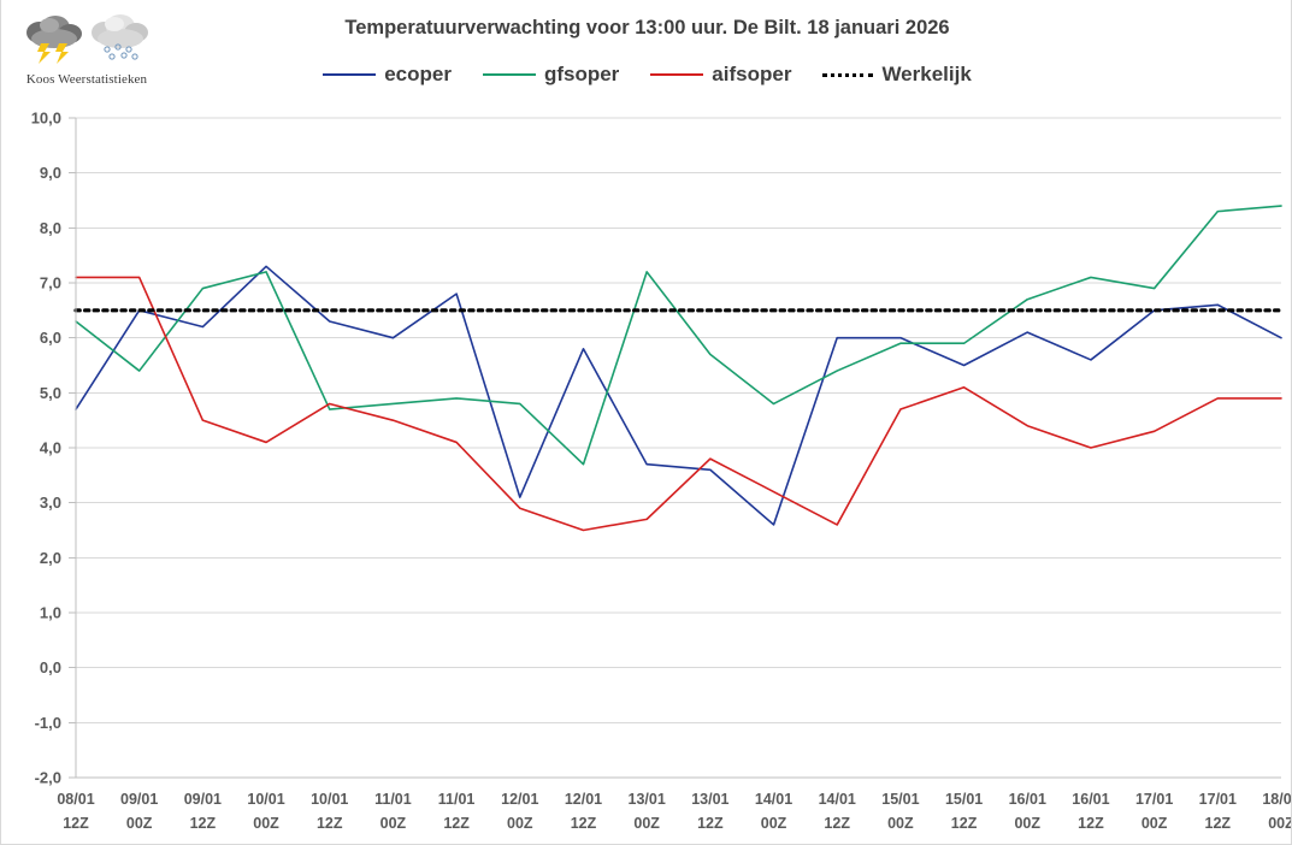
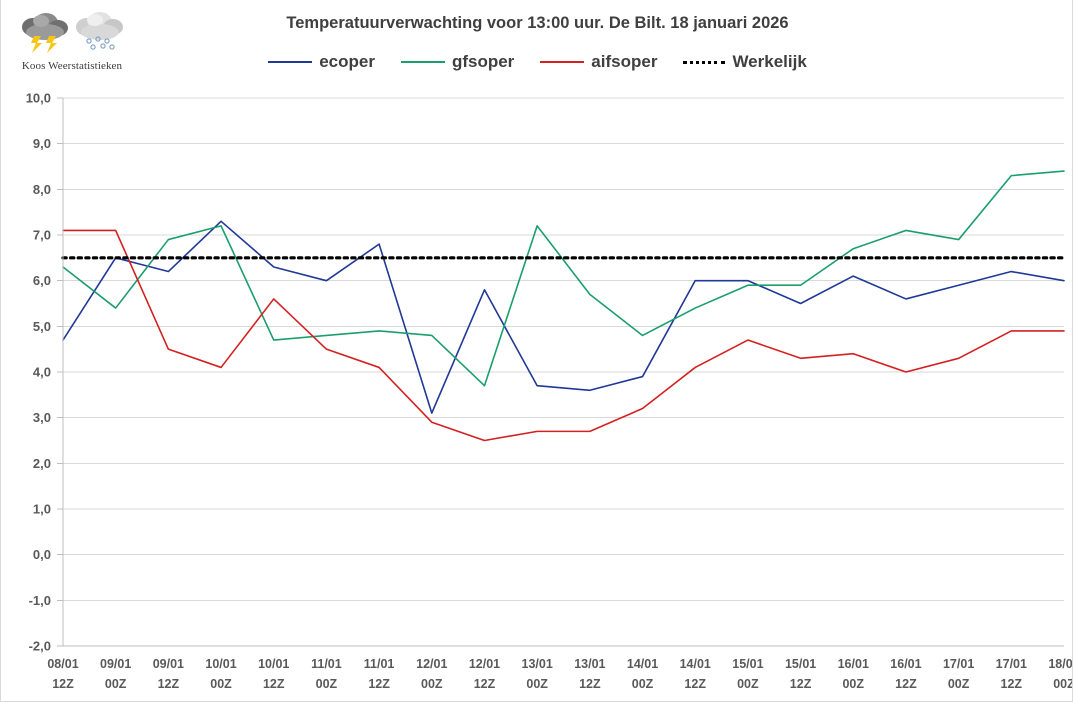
aifsoper/10/01 12Z: 4,8 -> 5,6
aifsoper/13/01 12Z: 3,8 -> 2,7
ecoper/14/01 00Z: 2,6 -> 3,9
aifsoper/14/01 12Z: 2,6 -> 4,1
aifsoper/15/01 12Z: 5,1 -> 4,3
ecoper/17/01 00Z: 6,5 -> 5,9
ecoper/17/01 12Z: 6,6 -> 6,2
